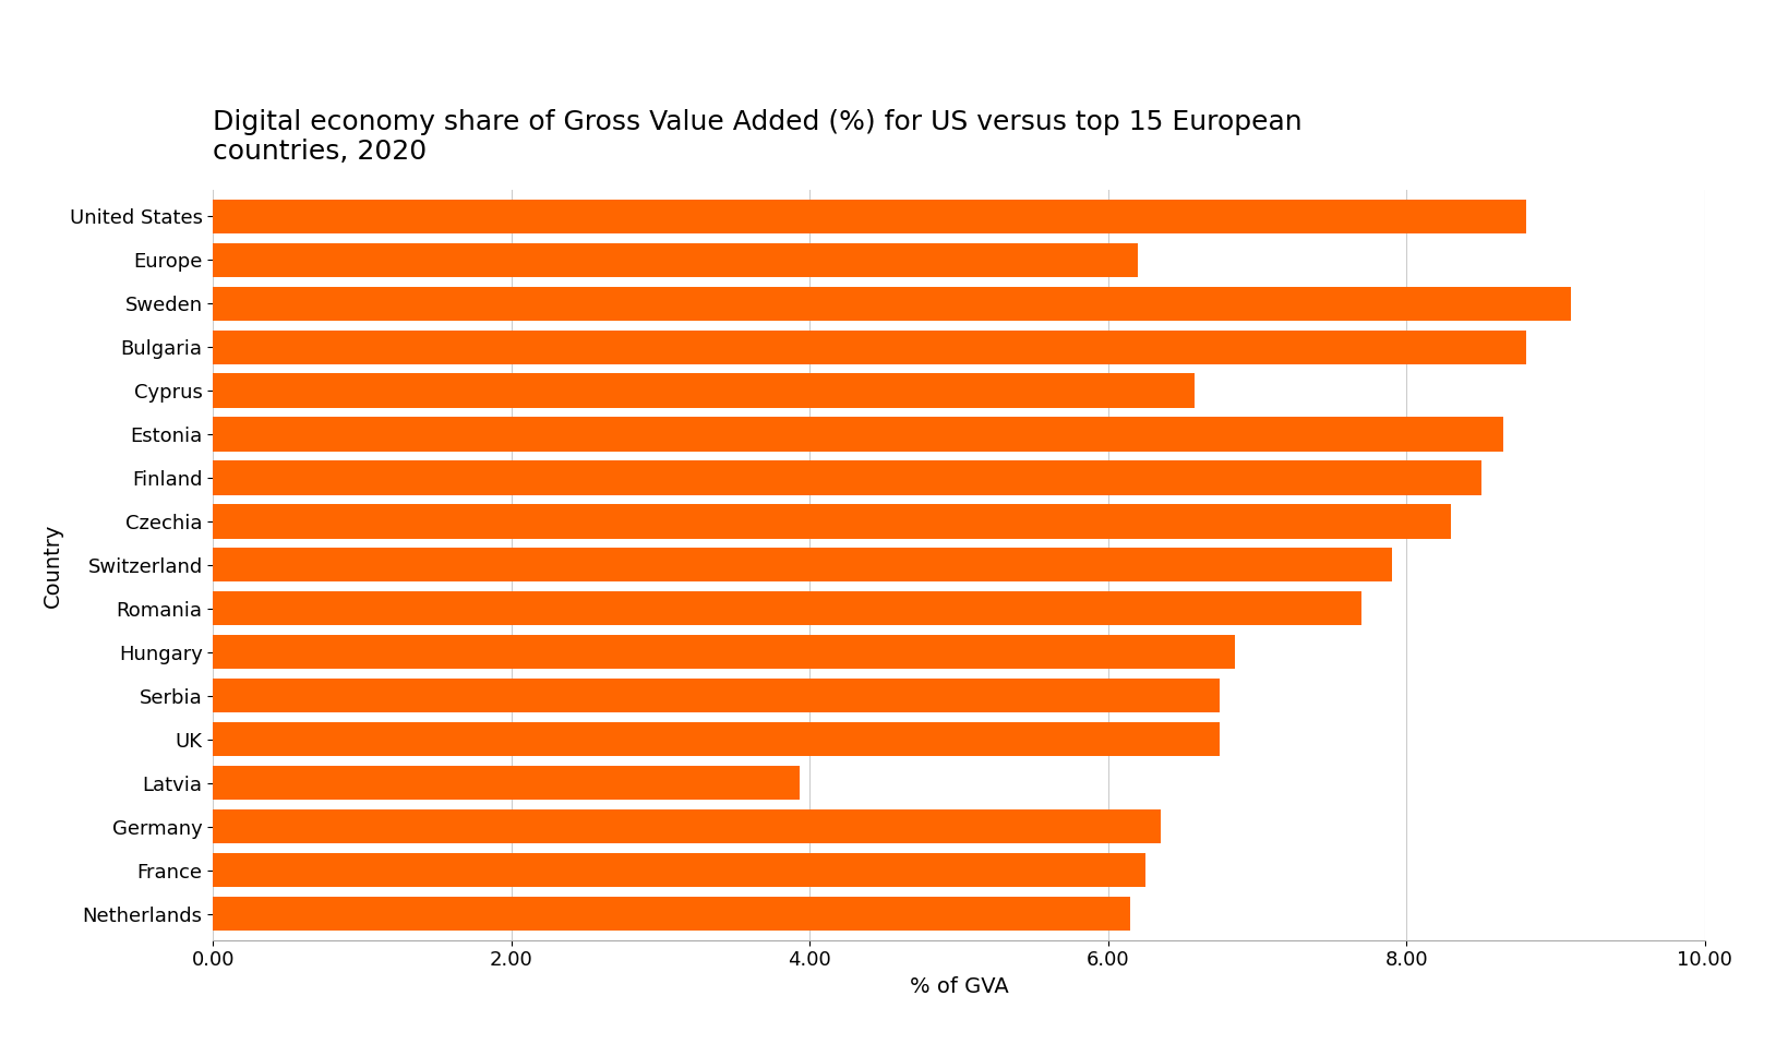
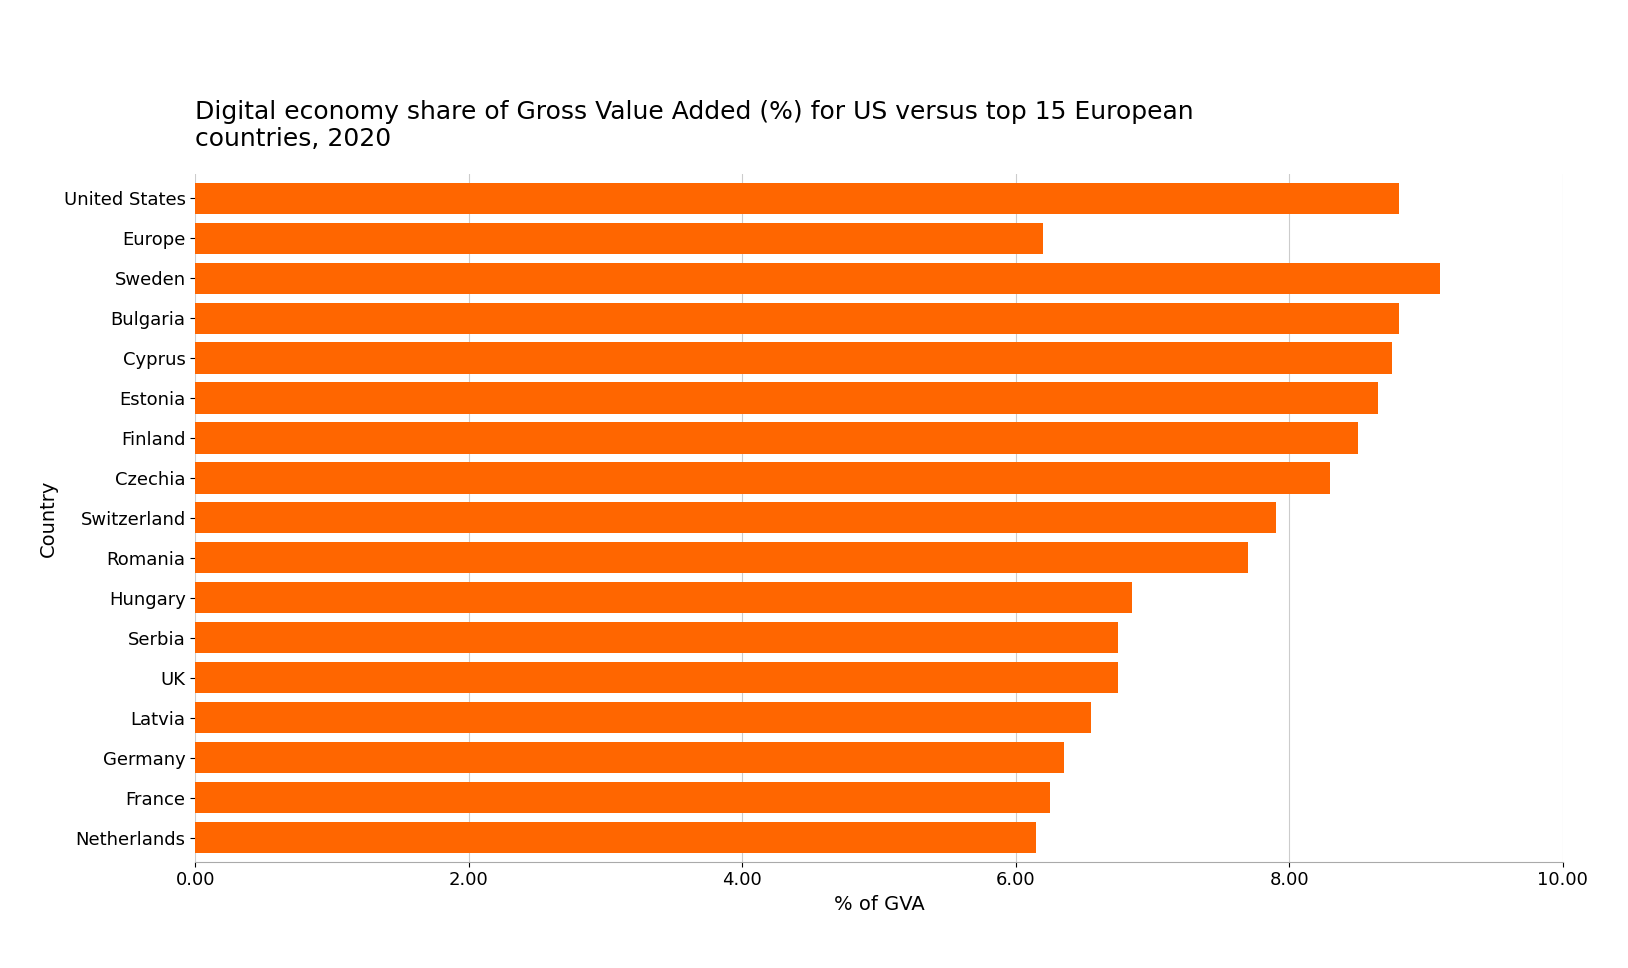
Cyprus: 6.58 -> 8.75
Latvia: 3.93 -> 6.55
